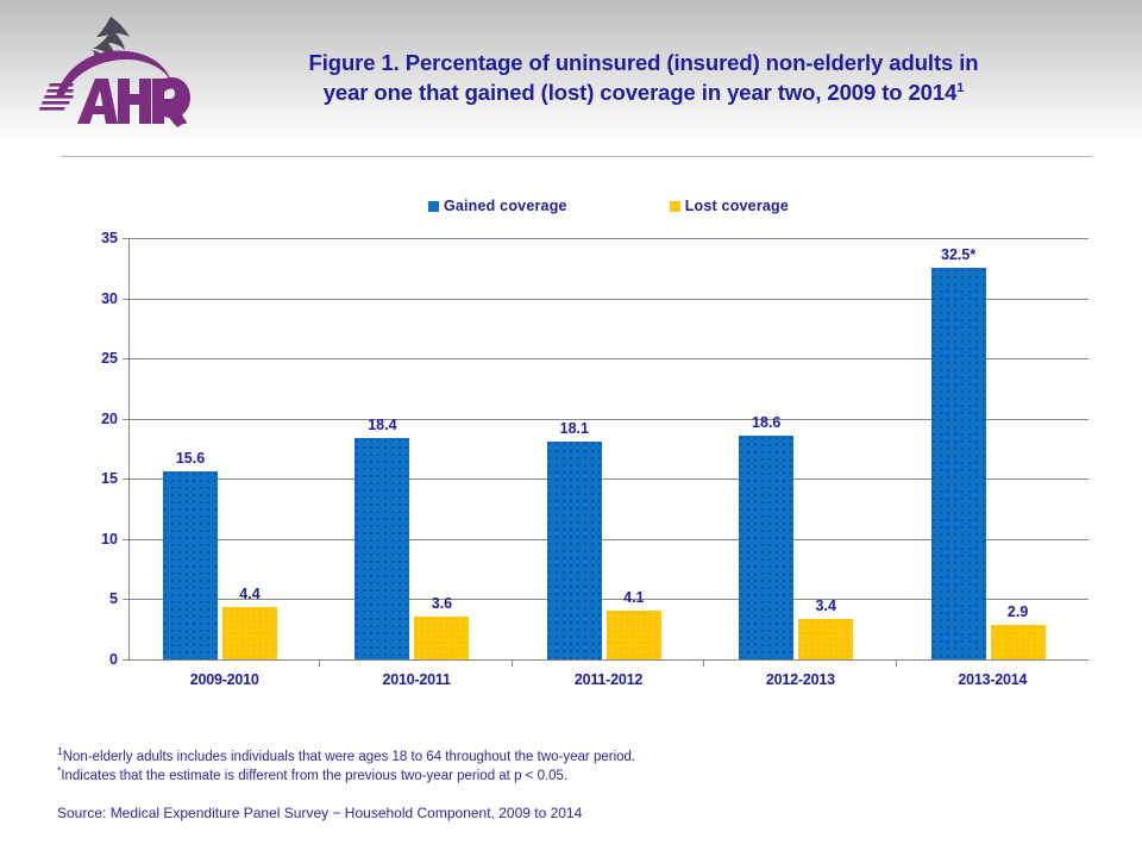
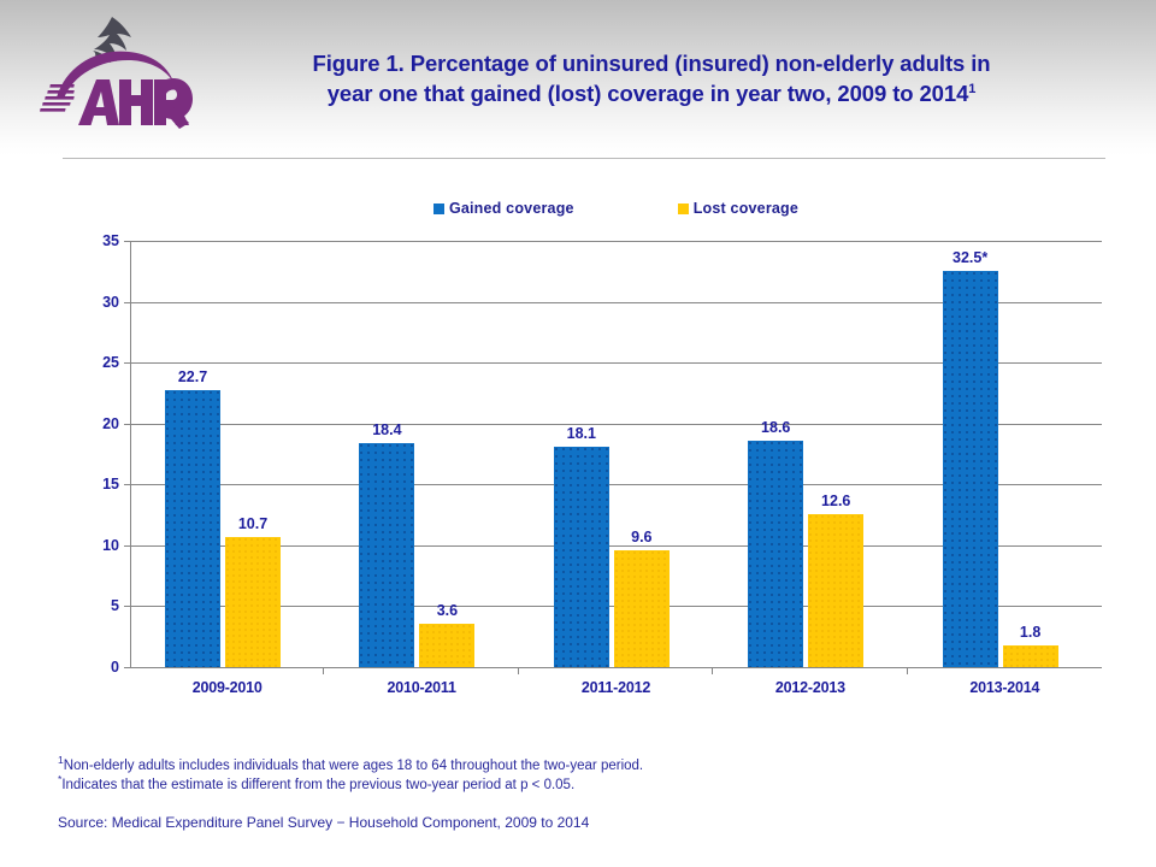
Gained coverage/2009-2010: 15.6 -> 22.7
Lost coverage/2009-2010: 4.4 -> 10.7
Lost coverage/2011-2012: 4.1 -> 9.6
Lost coverage/2012-2013: 3.4 -> 12.6
Lost coverage/2013-2014: 2.9 -> 1.8
